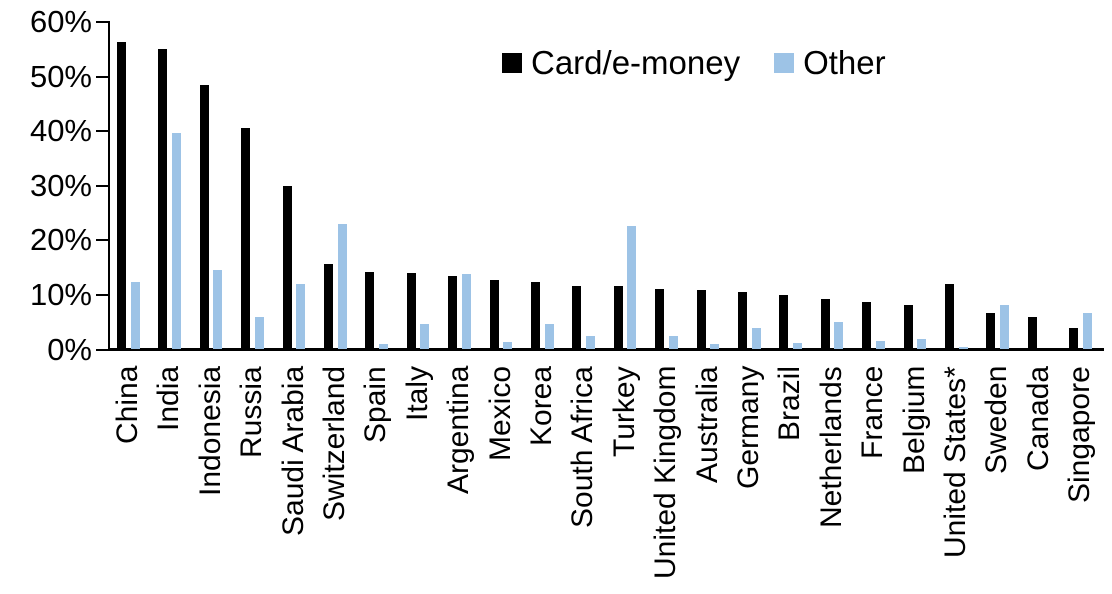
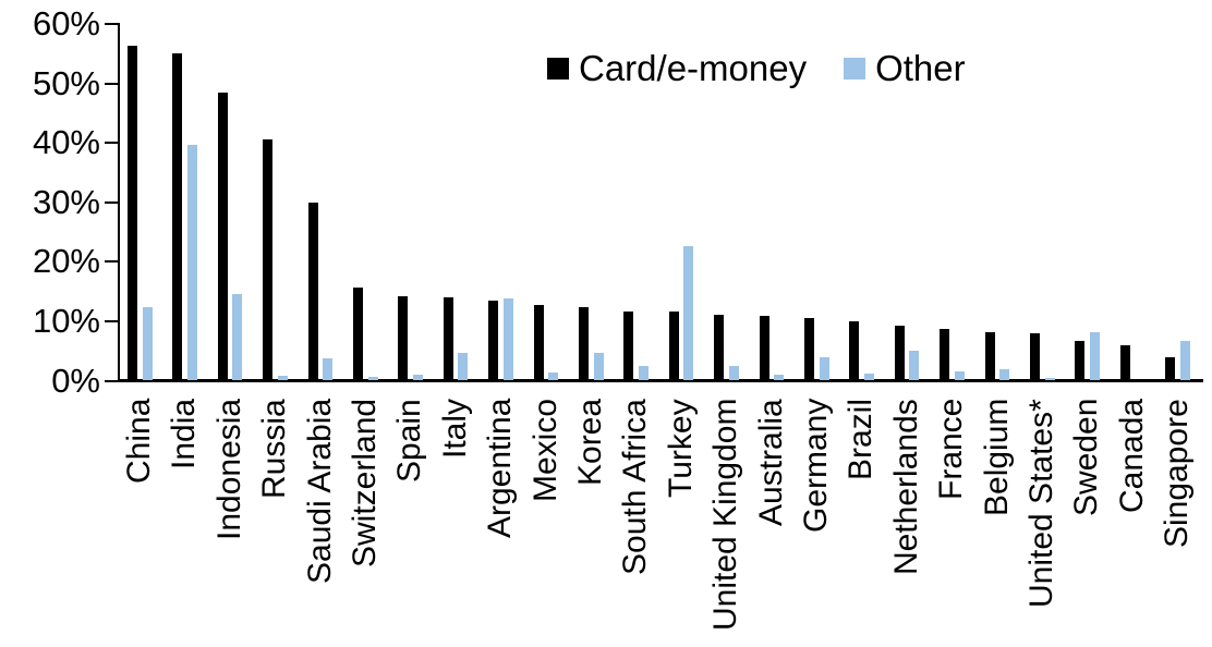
Other/Russia: 6% -> 1%
Other/Saudi Arabia: 12% -> 4%
Other/Switzerland: 23% -> 1%
Card/e-money/United States*: 12% -> 8%
